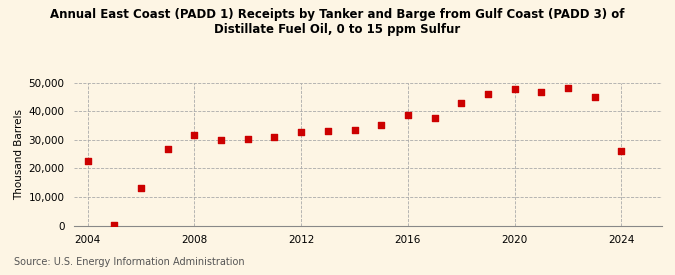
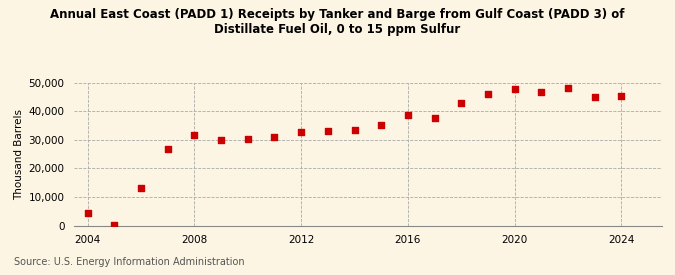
2004: 22,500 -> 4,500
2024: 26,000 -> 45,200
